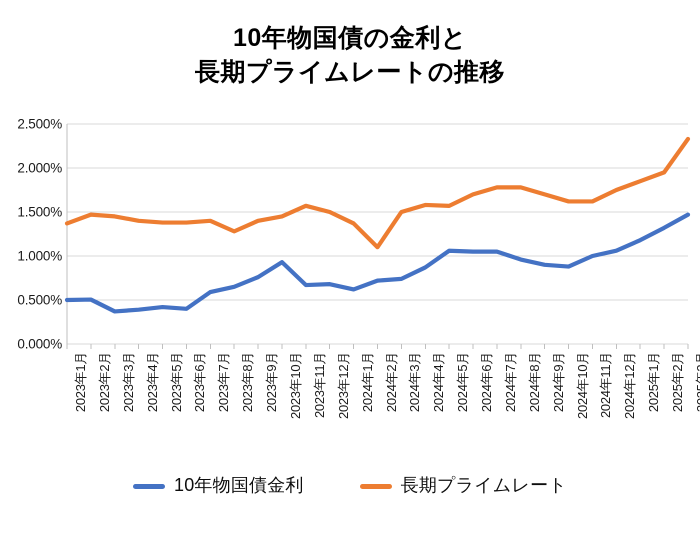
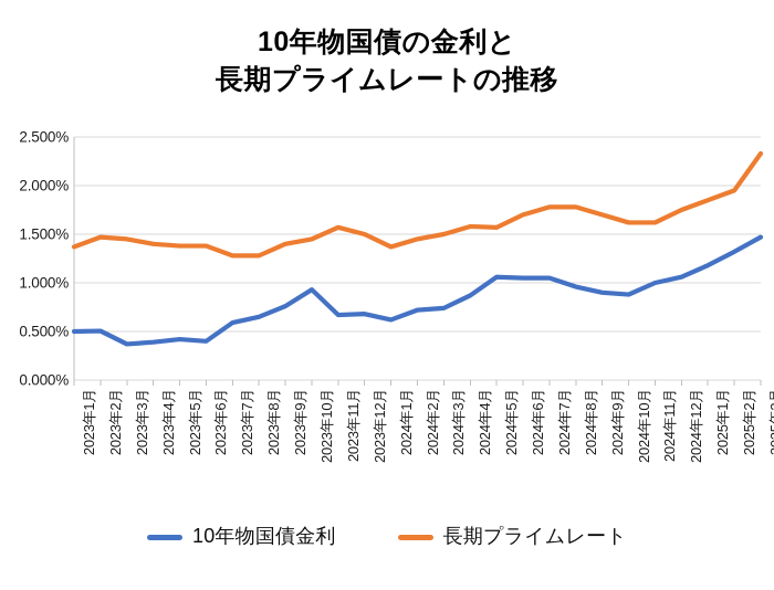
長期プライムレート/2023年7月: 1.4% -> 1.3%
長期プライムレート/2024年2月: 1.1% -> 1.4%
